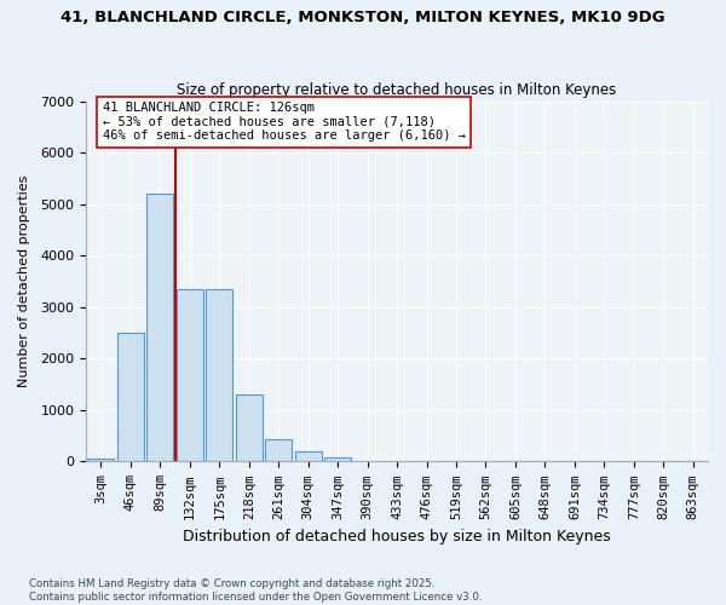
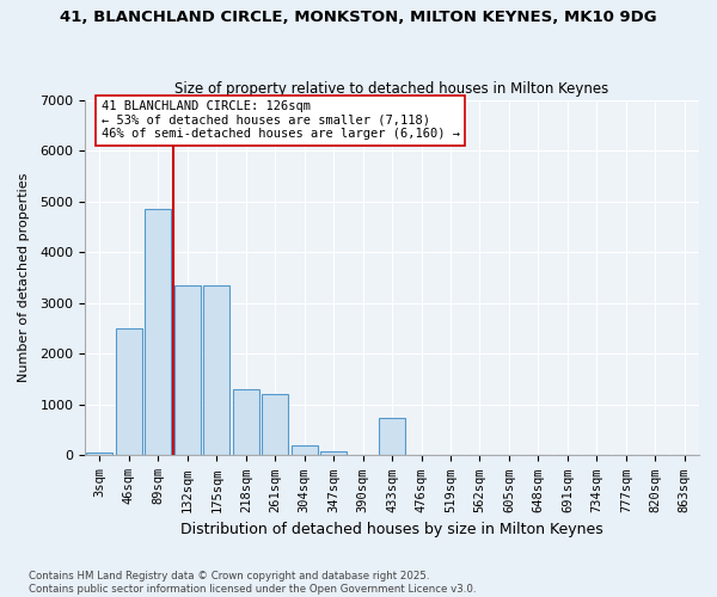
89sqm: 5200 -> 4850
261sqm: 430 -> 1200
433sqm: 0 -> 750
